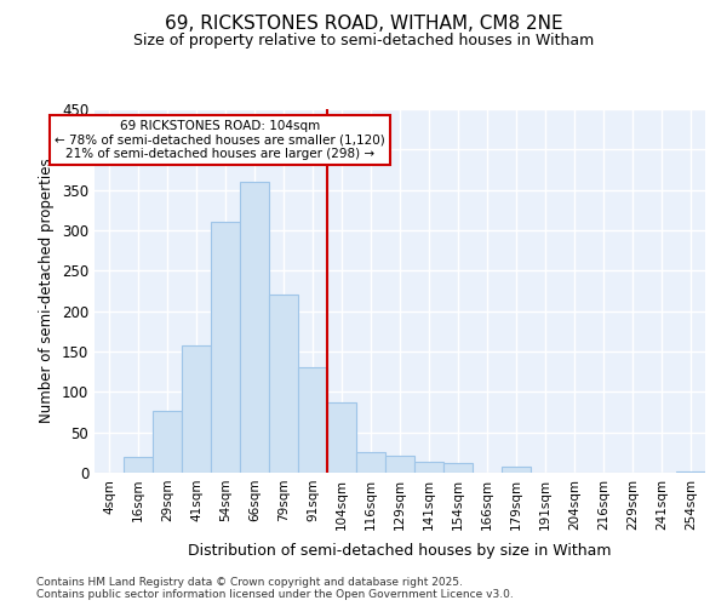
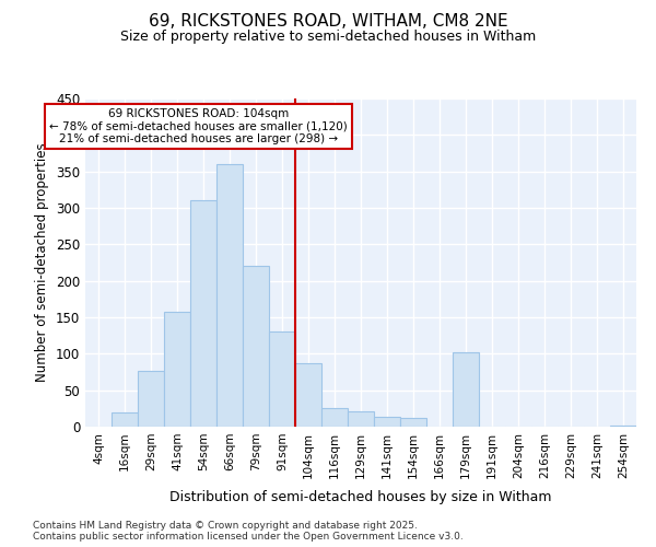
179sqm: 7 -> 102
